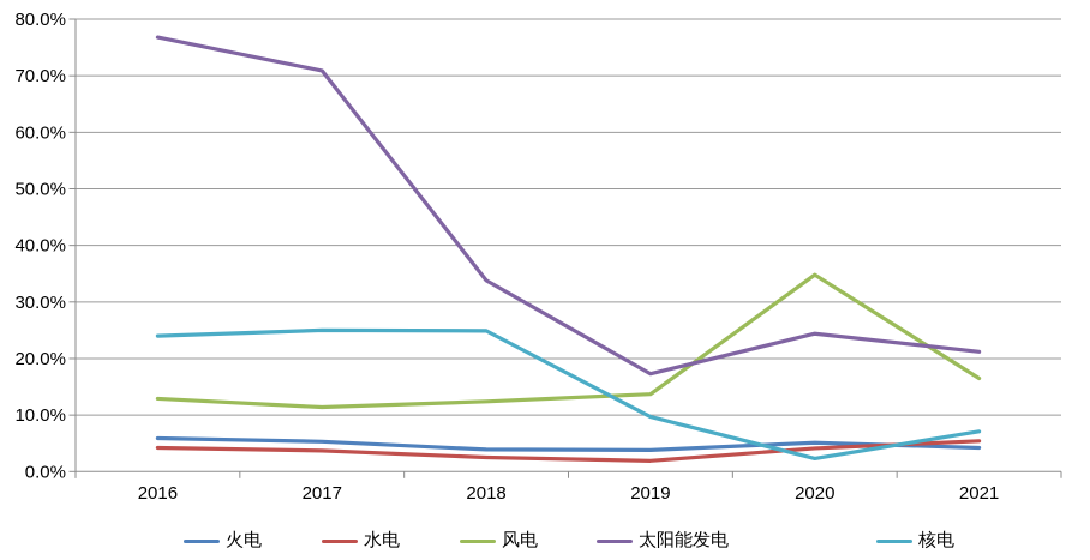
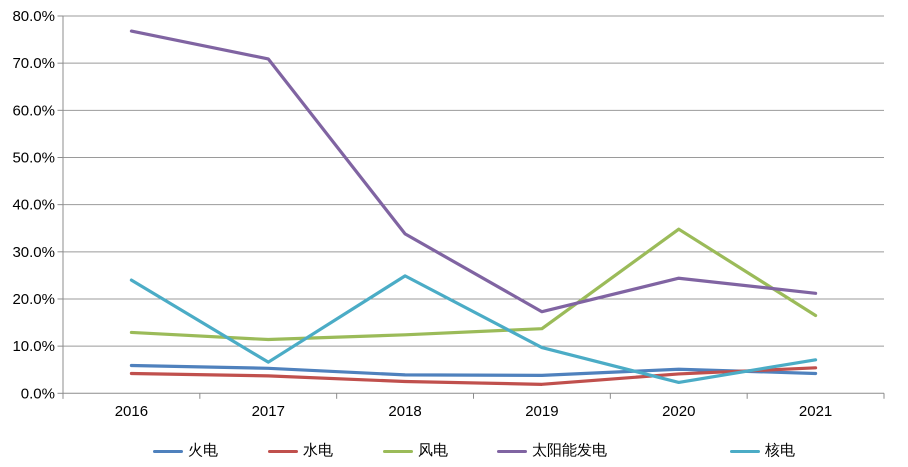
核电/2017: 25% -> 7%
